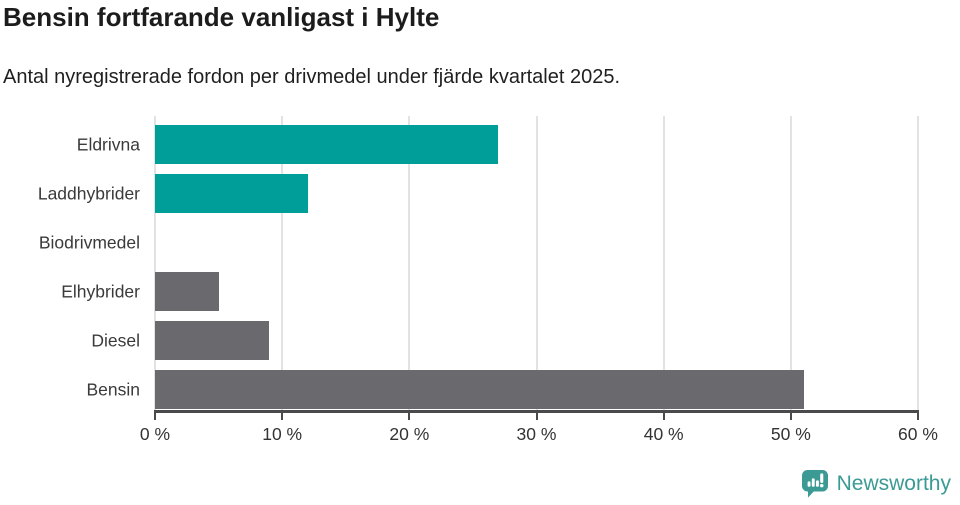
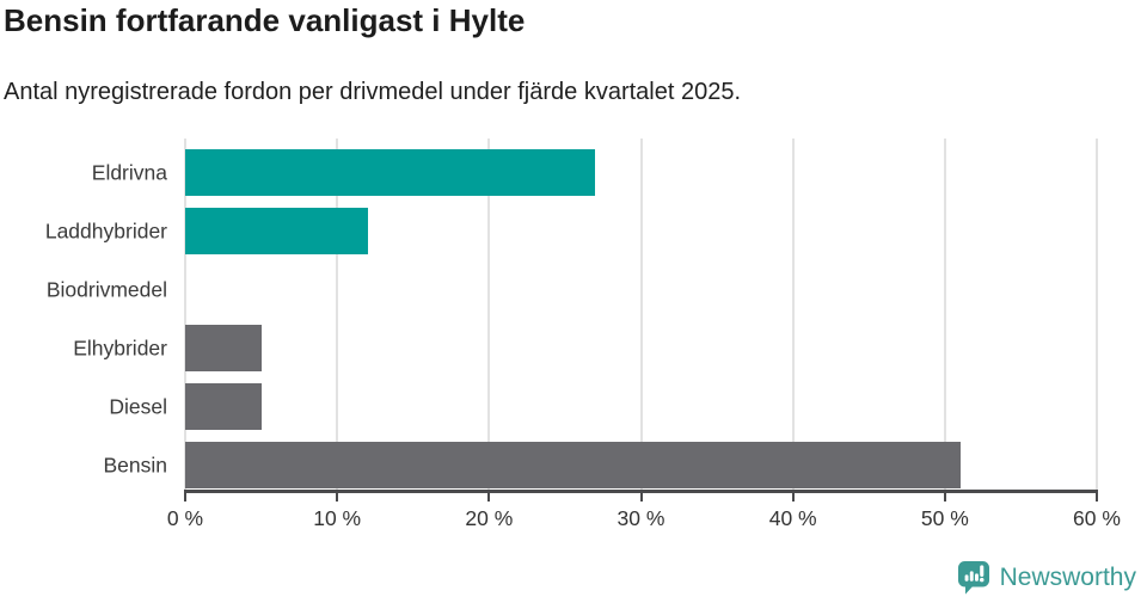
Diesel: 9% -> 5%
